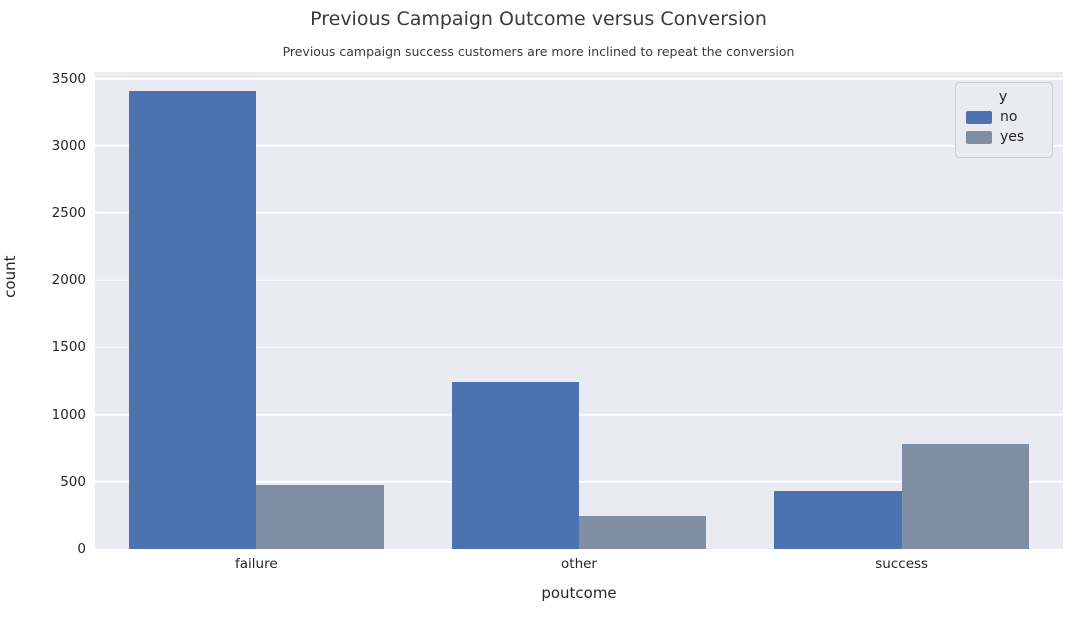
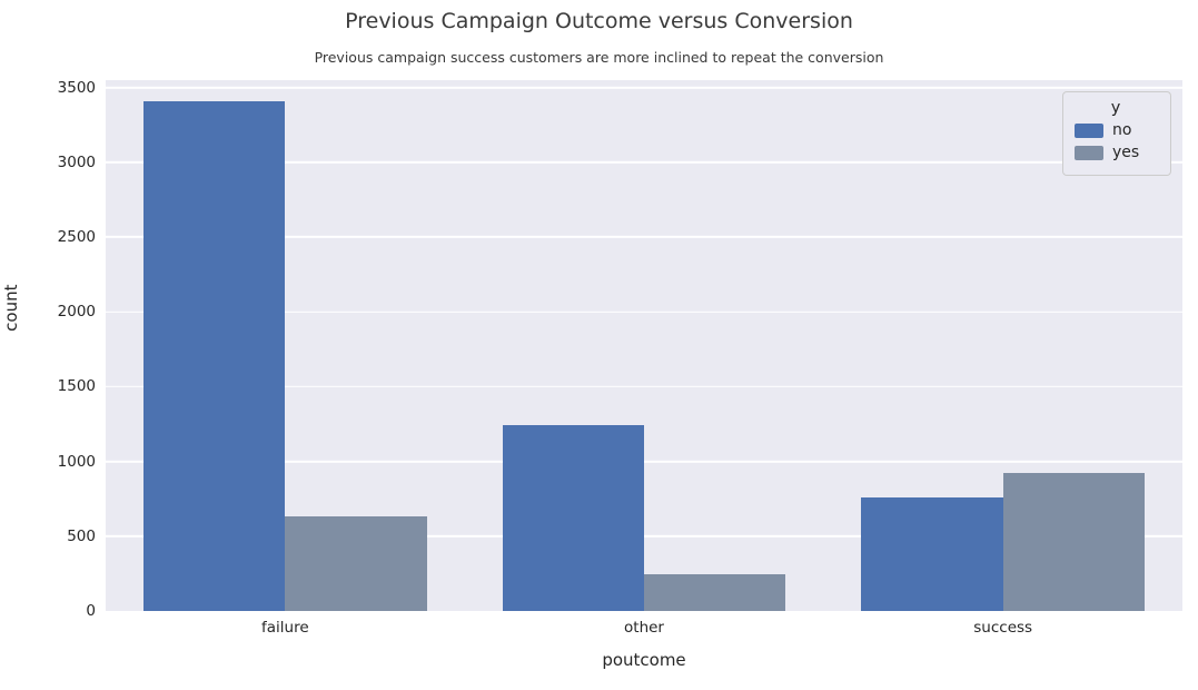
yes/failure: 480 -> 630
no/success: 430 -> 760
yes/success: 780 -> 920
